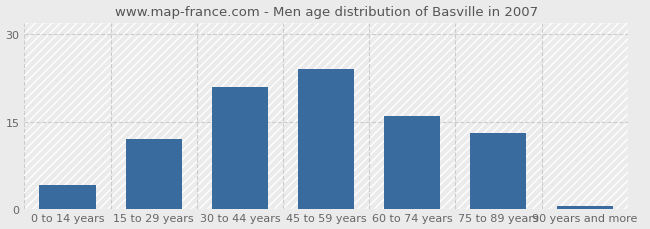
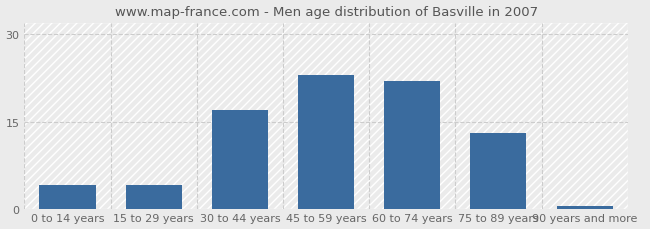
15 to 29 years: 12.0 -> 4.0
30 to 44 years: 21.0 -> 17.0
45 to 59 years: 24.0 -> 23.0
60 to 74 years: 16.0 -> 22.0
